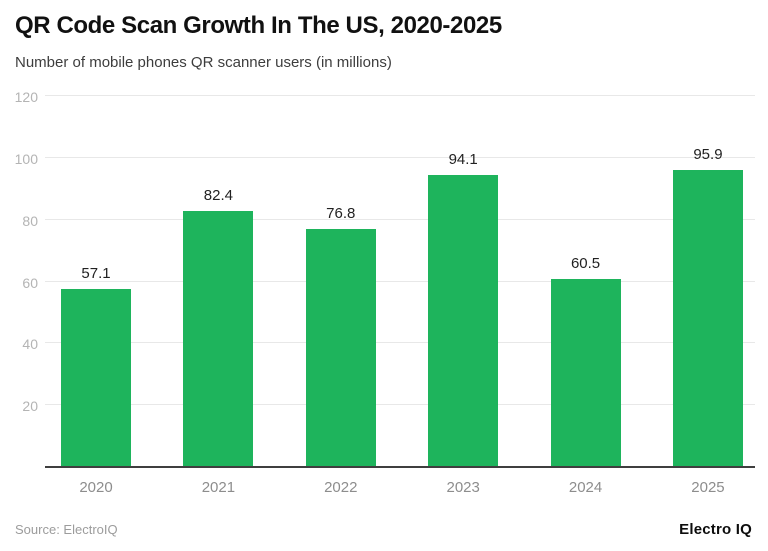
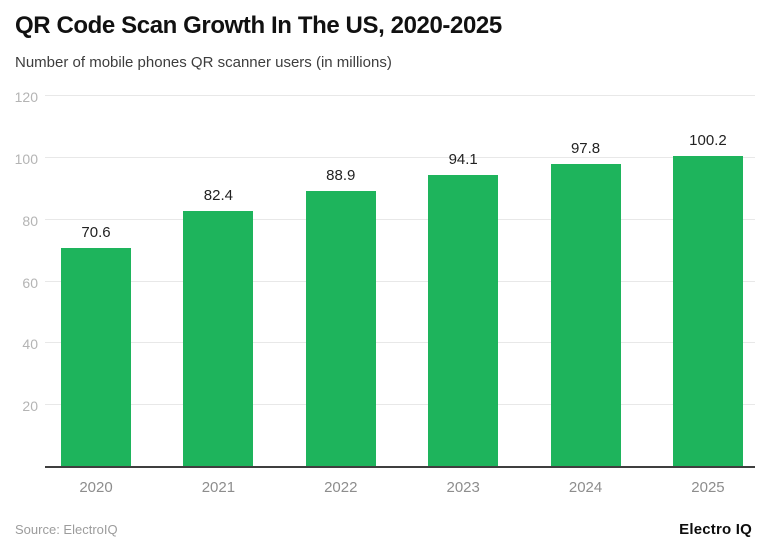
2020: 57.1 -> 70.6
2022: 76.8 -> 88.9
2024: 60.5 -> 97.8
2025: 95.9 -> 100.2
